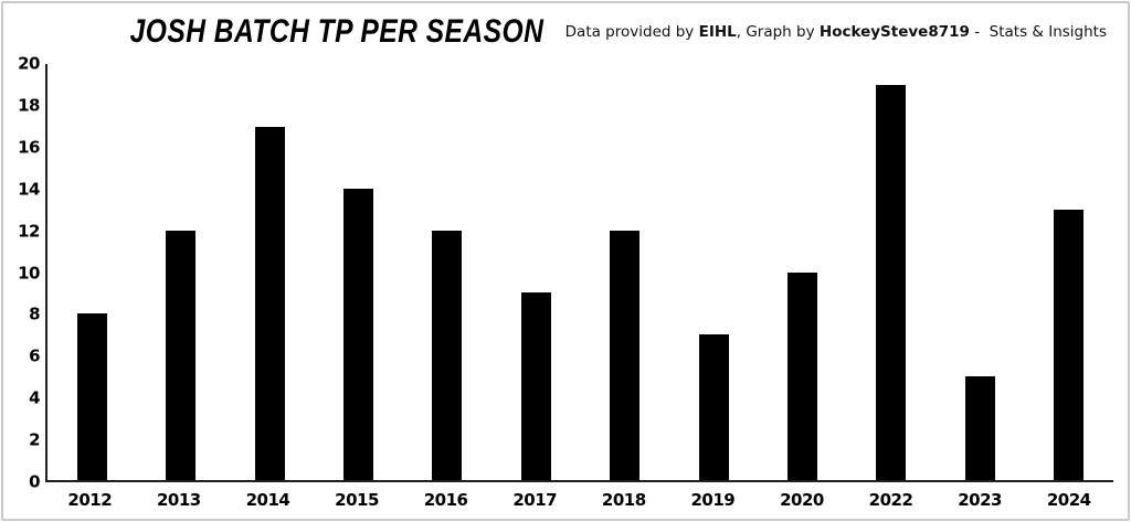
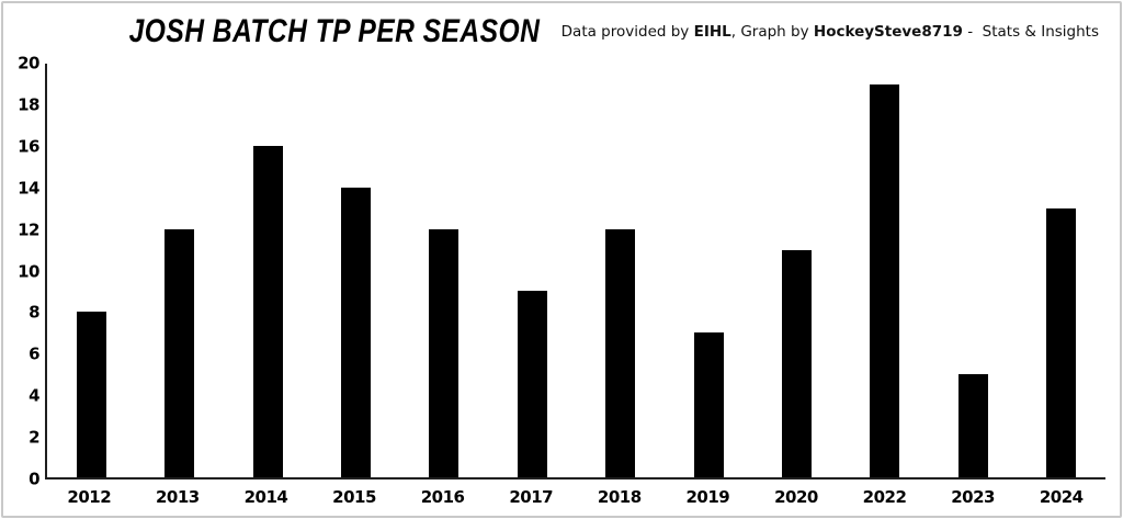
2014: 17 -> 16
2020: 10 -> 11
